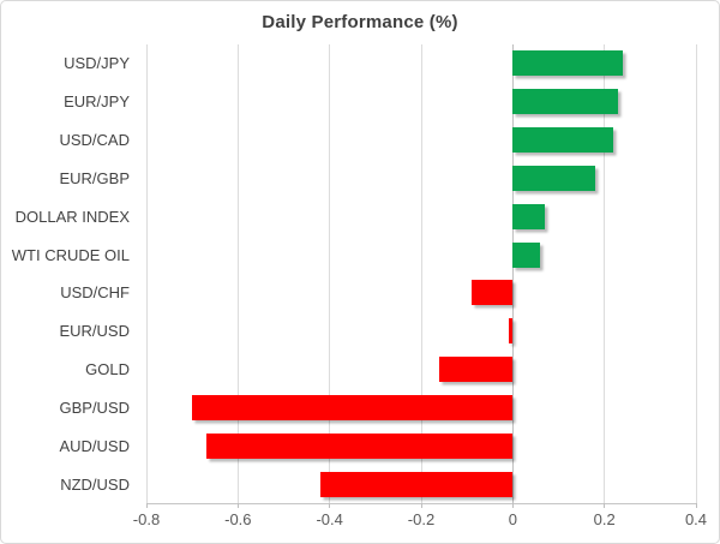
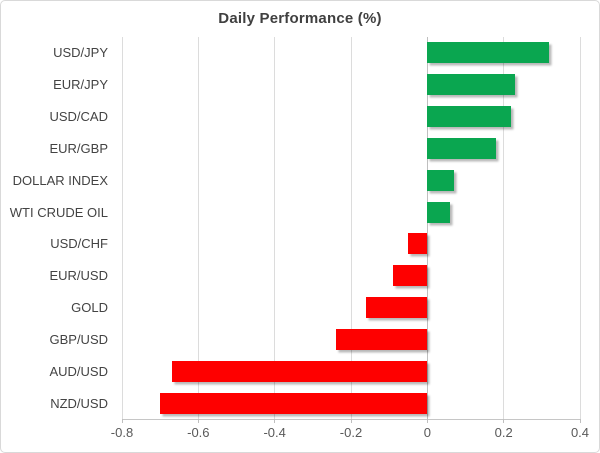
USD/JPY: 0.24 -> 0.32
USD/CHF: -0.09 -> -0.05
EUR/USD: -0.01 -> -0.09
GBP/USD: -0.70 -> -0.24
NZD/USD: -0.42 -> -0.70
